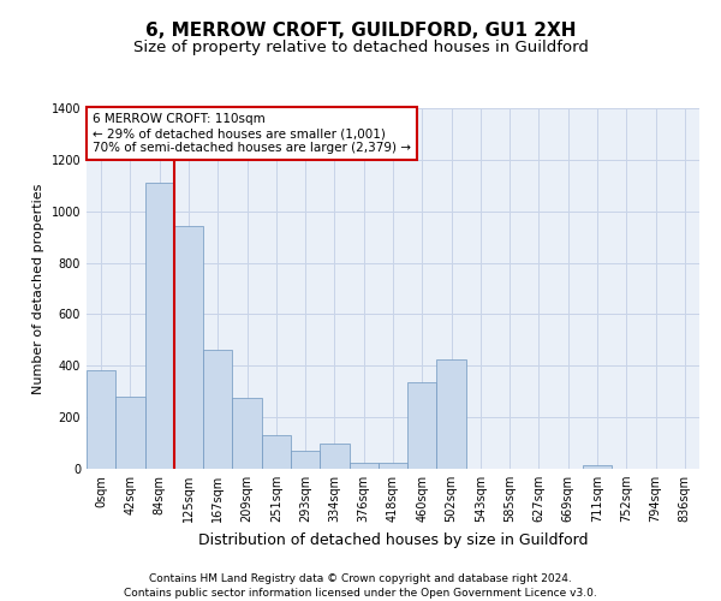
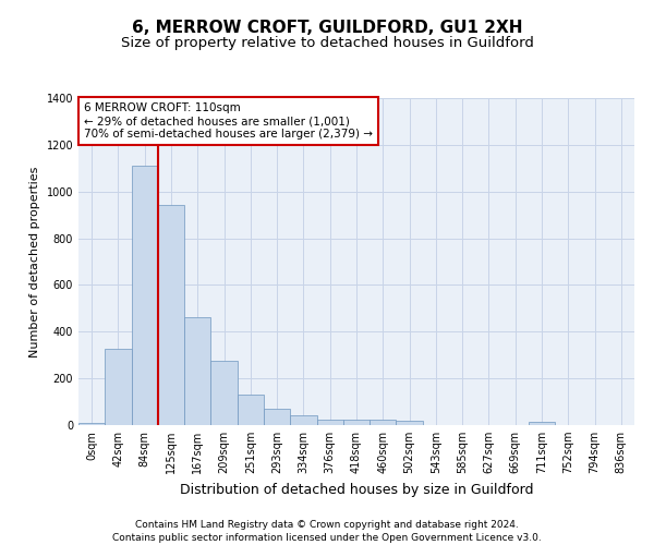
0sqm: 385 -> 10
42sqm: 280 -> 327
334sqm: 100 -> 40
460sqm: 335 -> 22
502sqm: 425 -> 17
